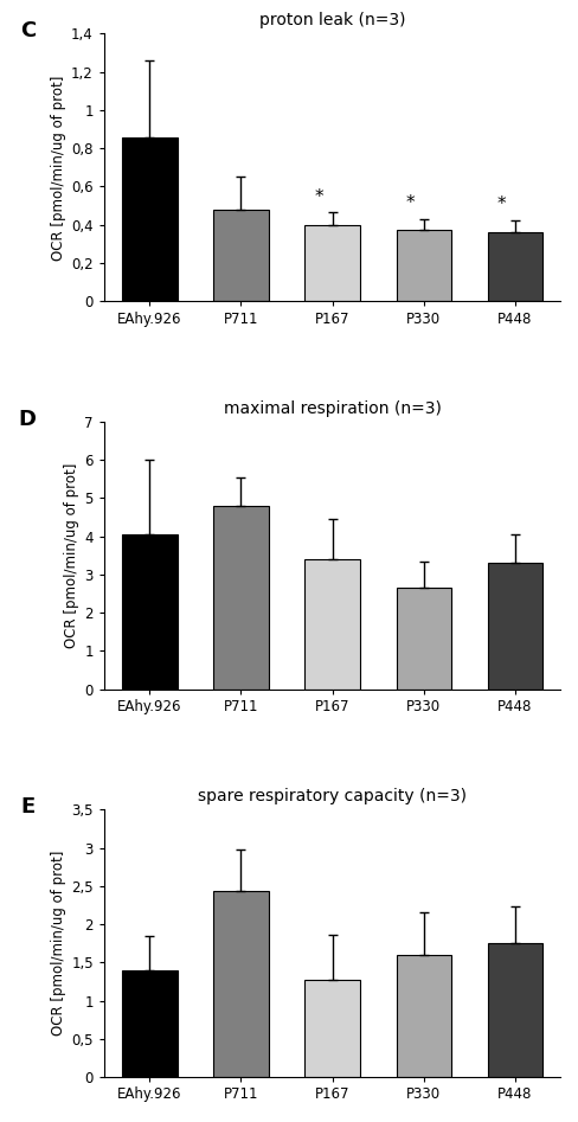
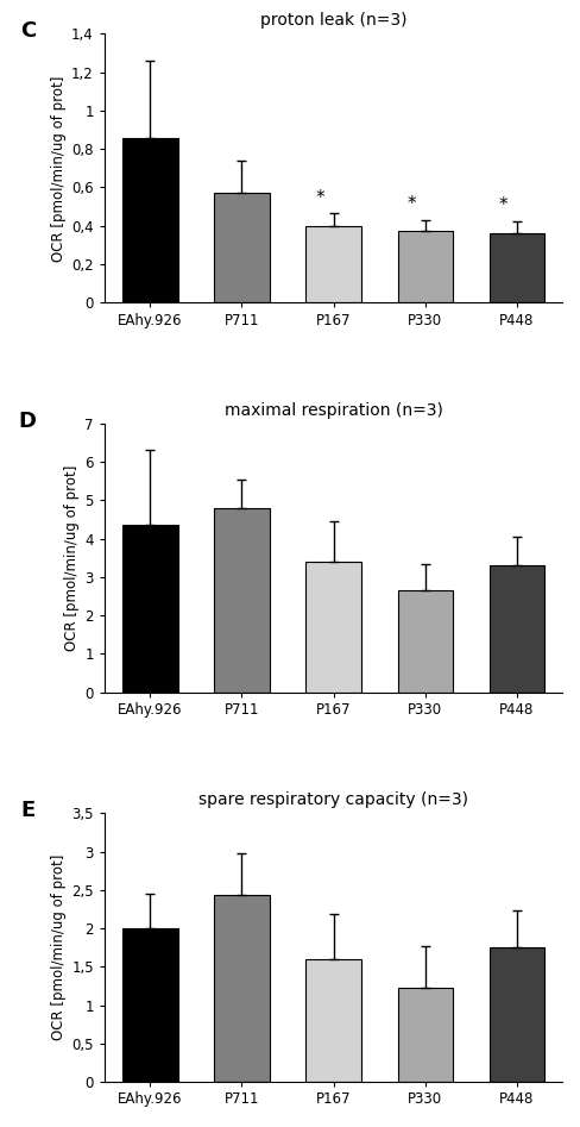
proton leak (n=3)/P711: 0,48 -> 0,57
maximal respiration (n=3)/EAhy.926: 4.05 -> 4.35
spare respiratory capacity (n=3)/EAhy.926: 1,40 -> 2,00
spare respiratory capacity (n=3)/P167: 1,28 -> 1,60
spare respiratory capacity (n=3)/P330: 1,60 -> 1,22
